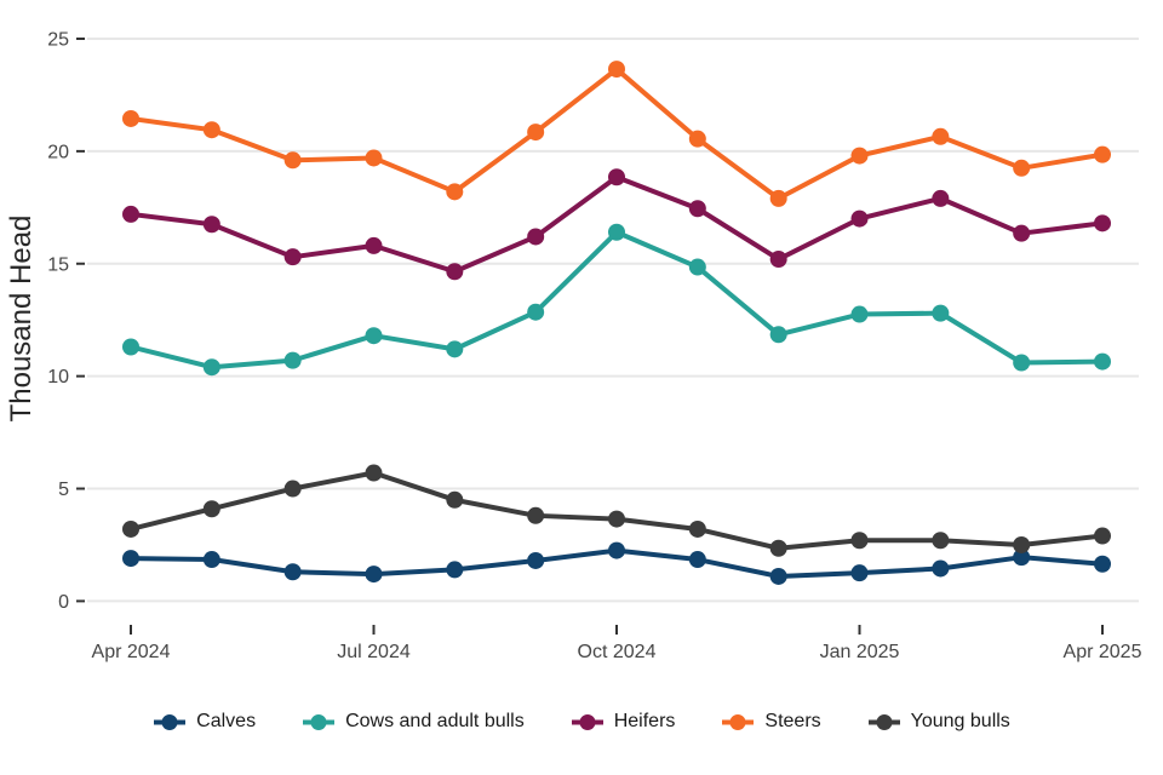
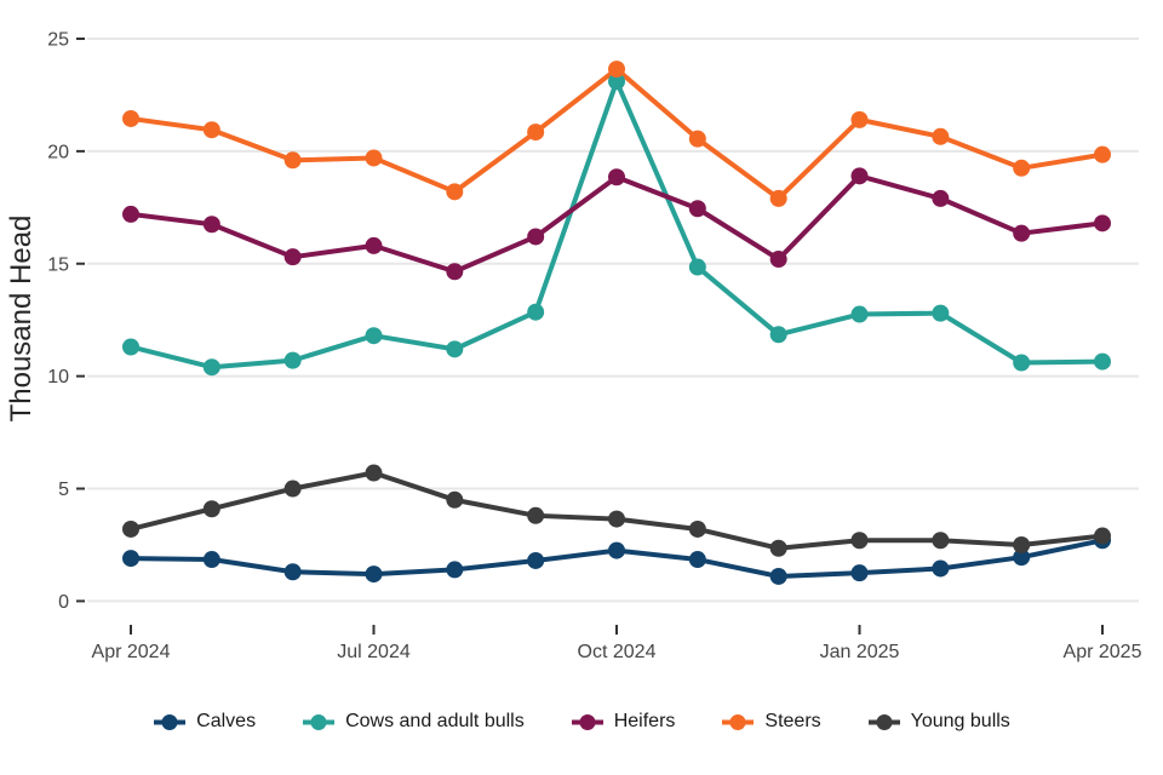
Cows and adult bulls/Oct 2024: 16.4 -> 23.1
Heifers/Jan 2025: 17.0 -> 18.9
Steers/Jan 2025: 19.8 -> 21.4
Calves/Apr 2025: 1.6 -> 2.7
